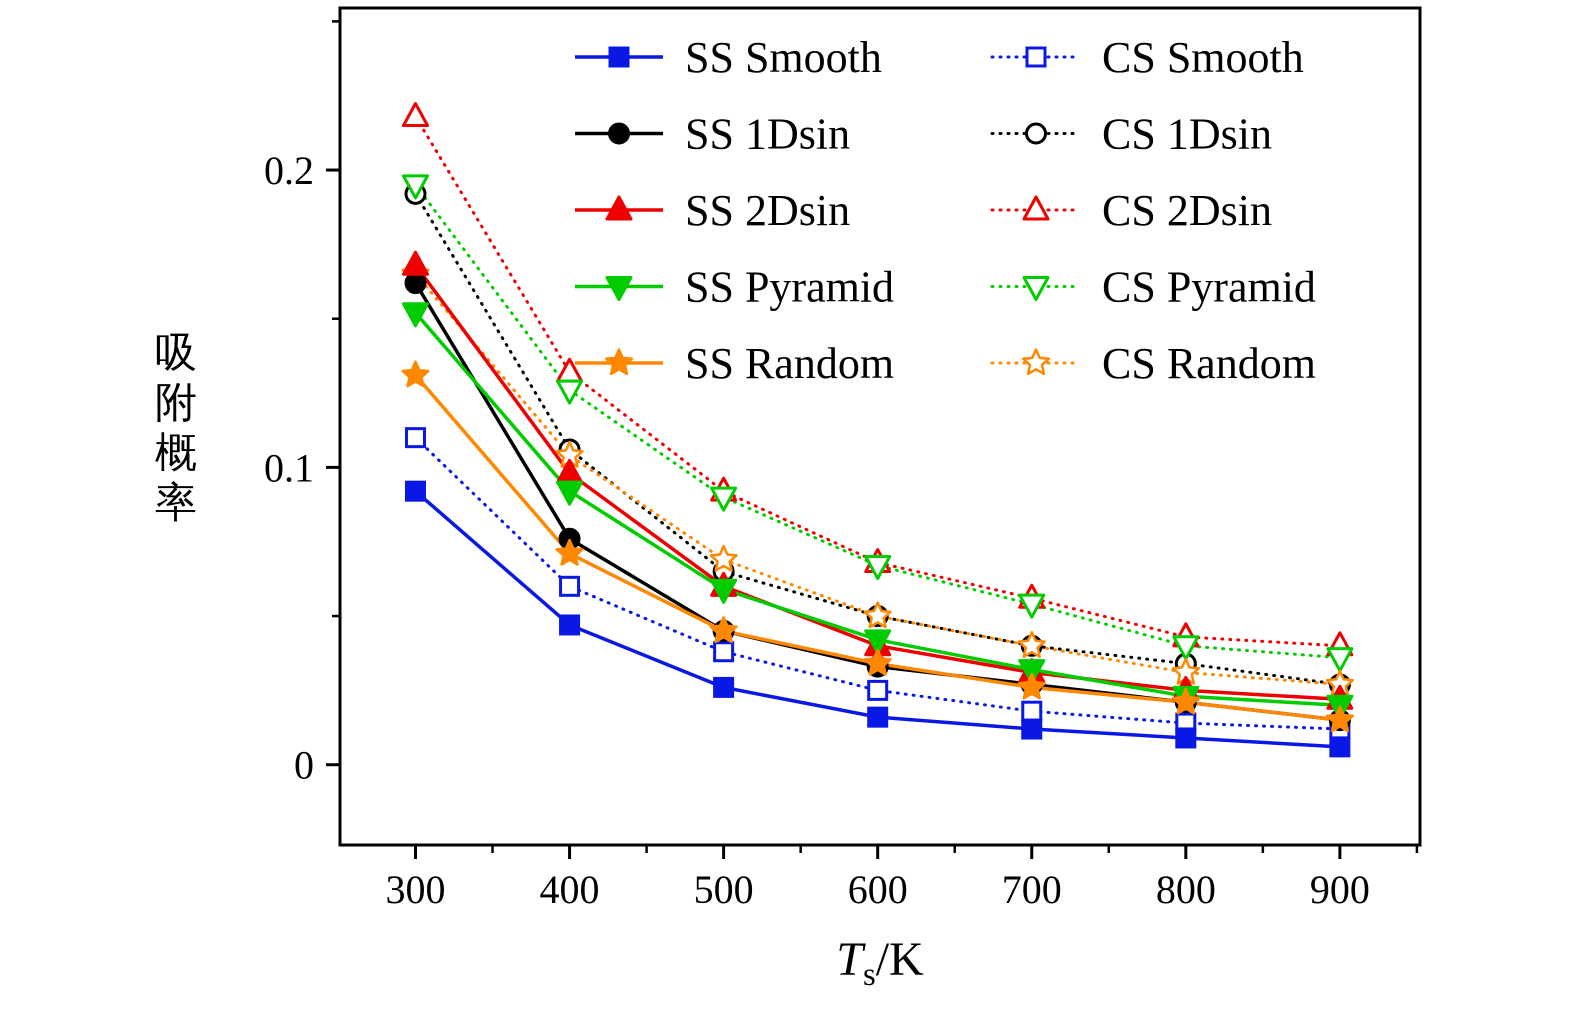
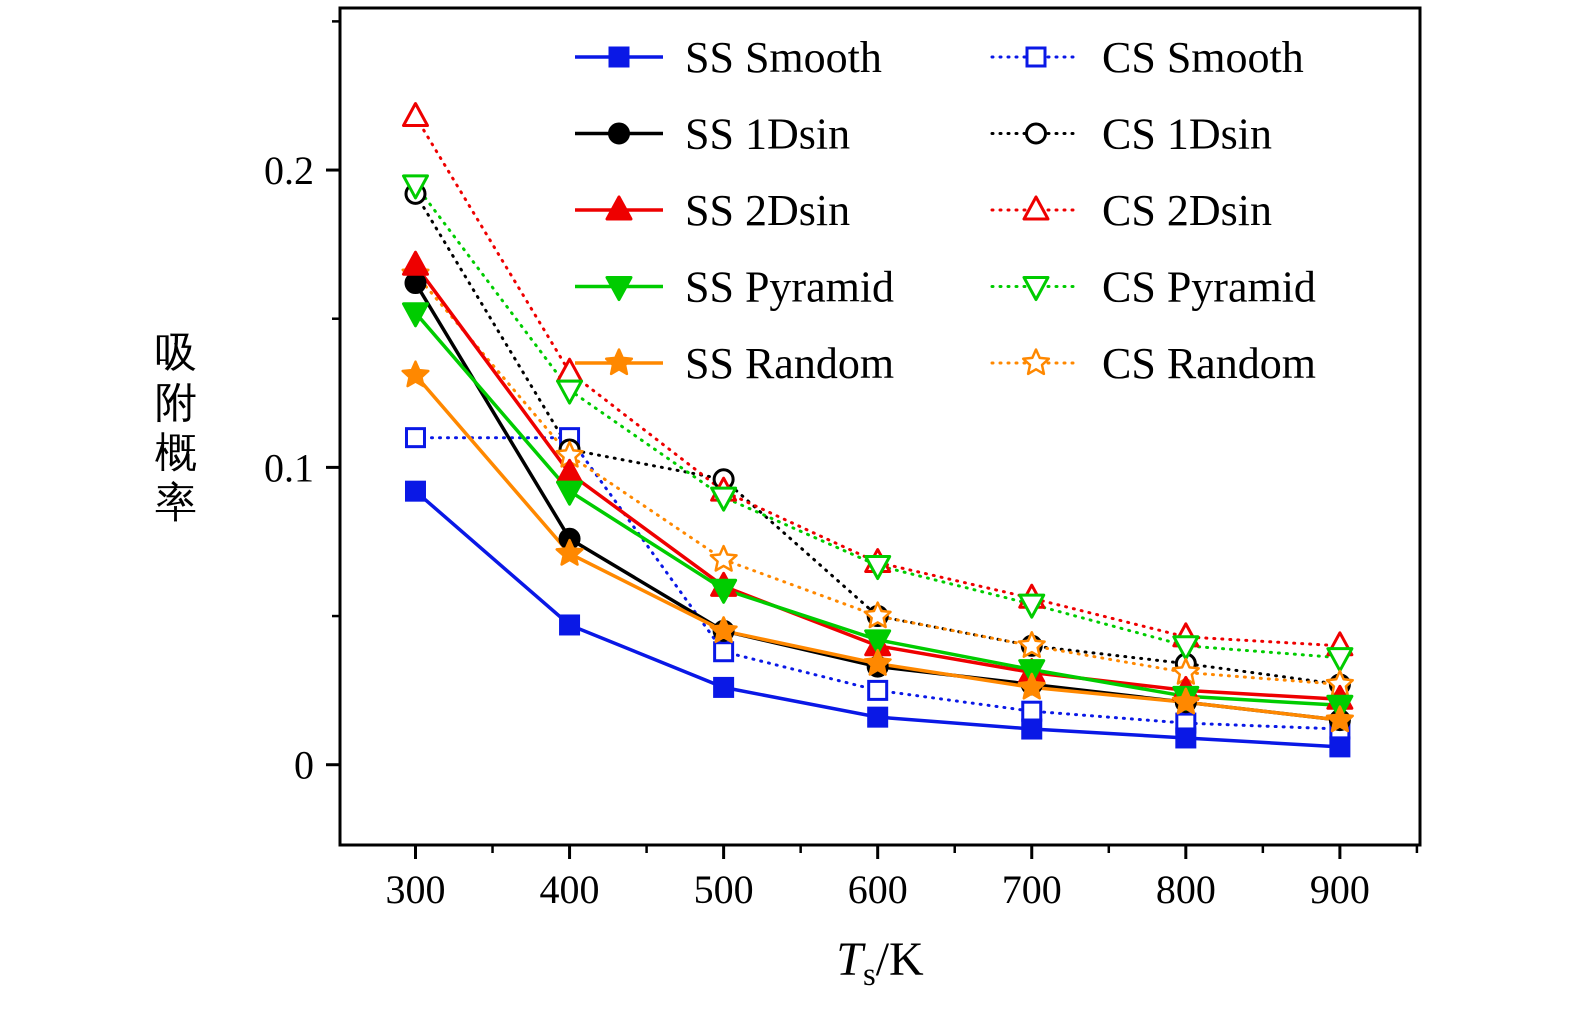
CS Smooth/400: 0.060 -> 0.110
CS 1Dsin/500: 0.065 -> 0.096
